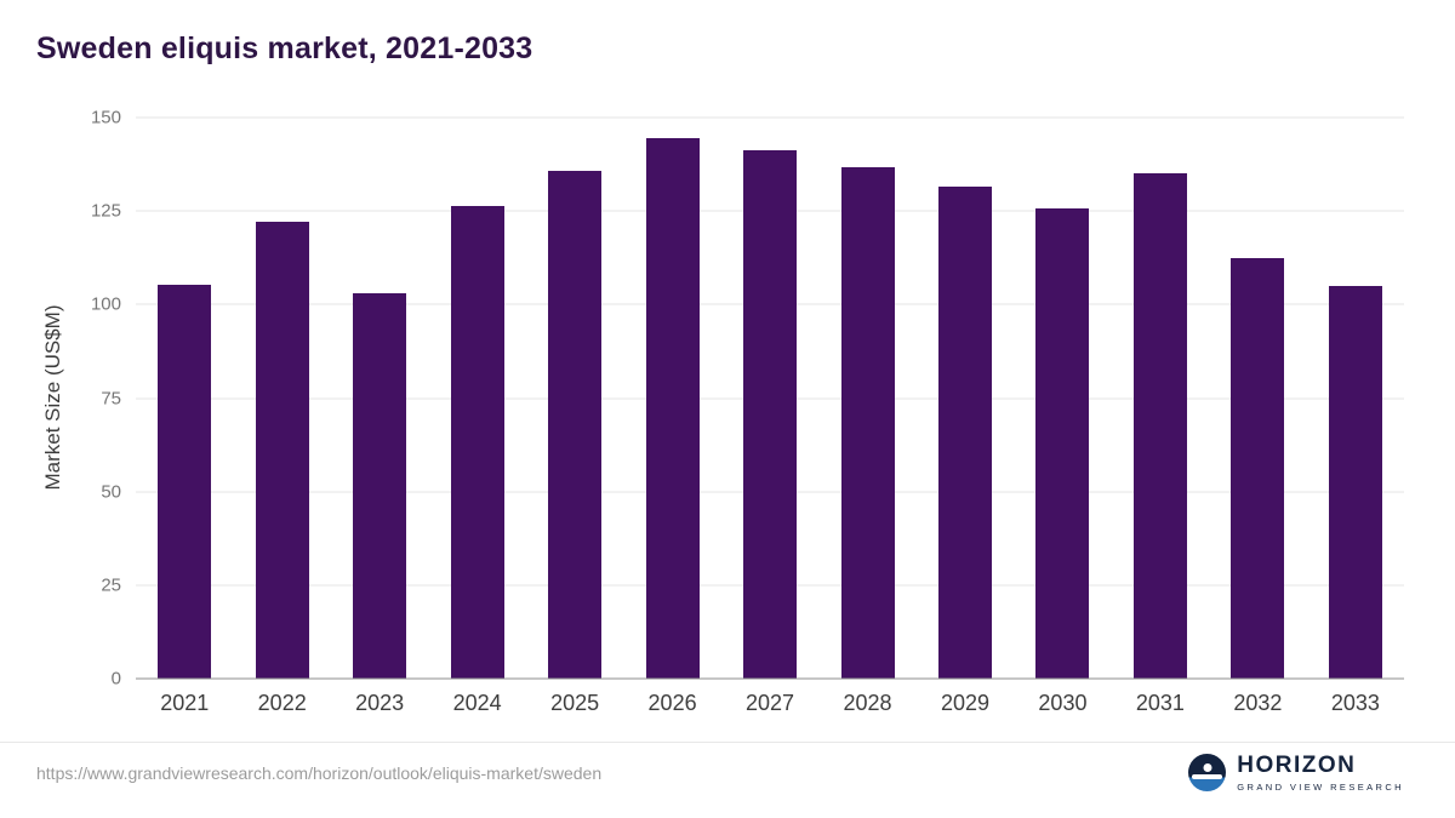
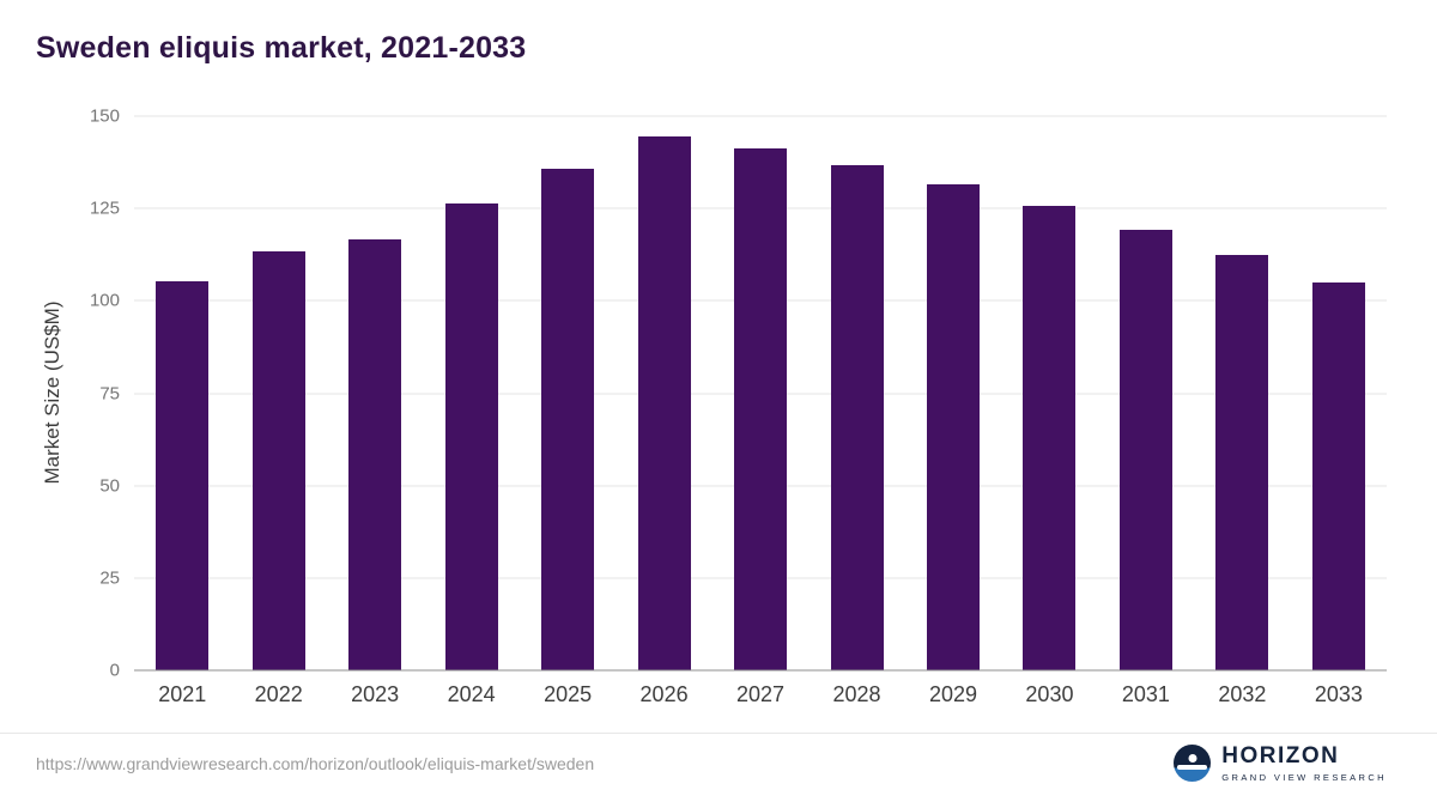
2022: 122 -> 114
2023: 103 -> 116
2031: 135 -> 119
